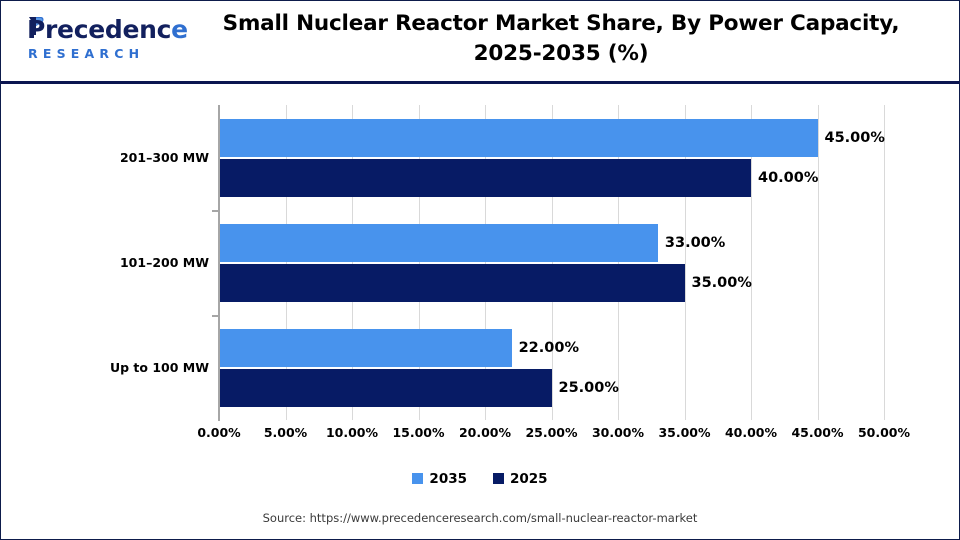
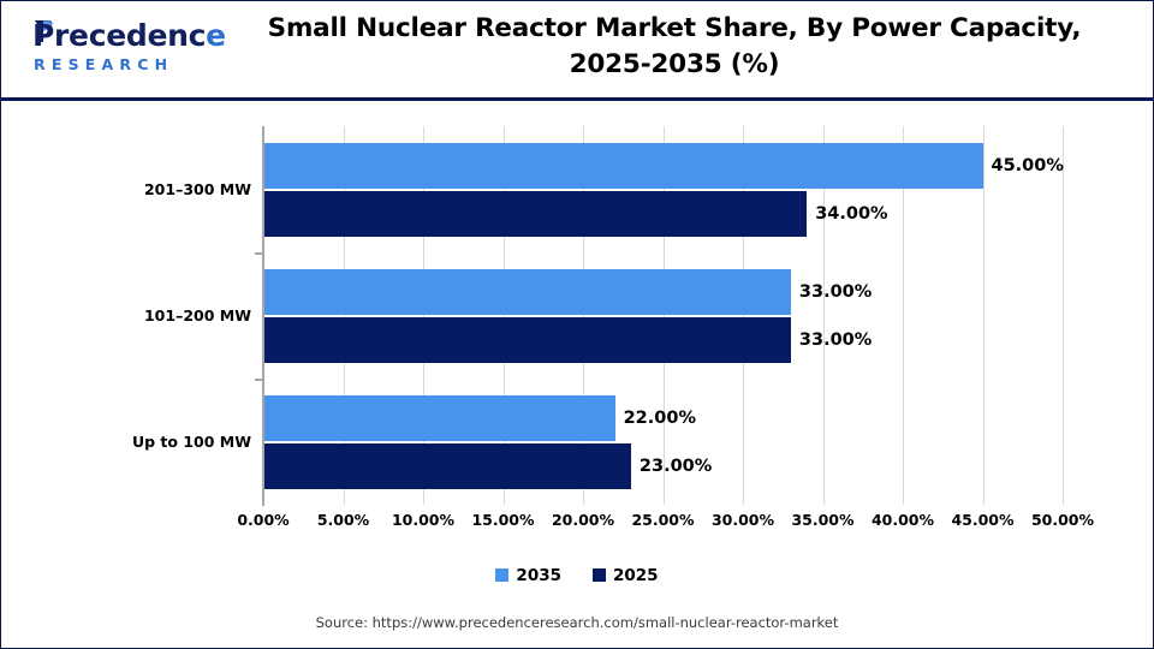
2025/201–300 MW: 40.00% -> 34.00%
2025/101–200 MW: 35.00% -> 33.00%
2025/Up to 100 MW: 25.00% -> 23.00%
